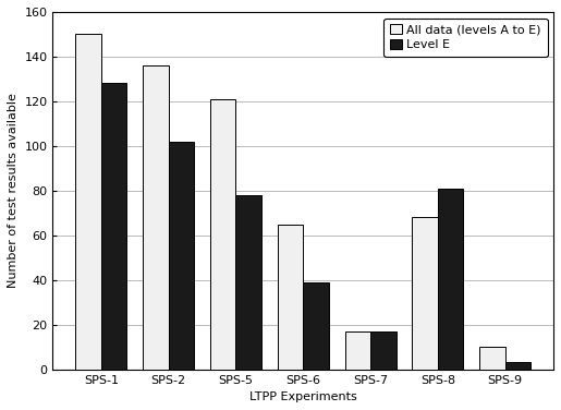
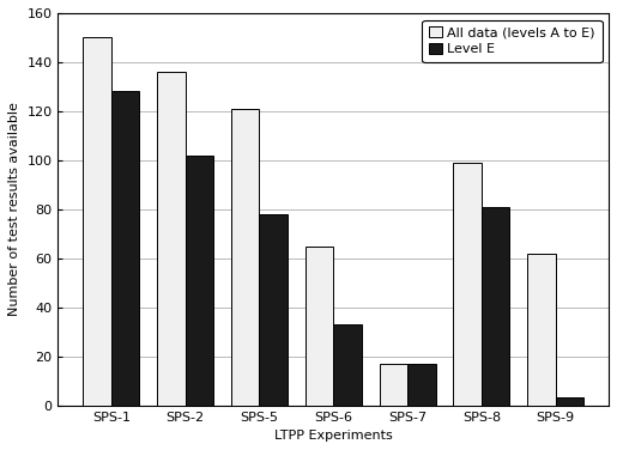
Level E/SPS-6: 39 -> 33
All data (levels A to E)/SPS-8: 68 -> 99
All data (levels A to E)/SPS-9: 10 -> 62
